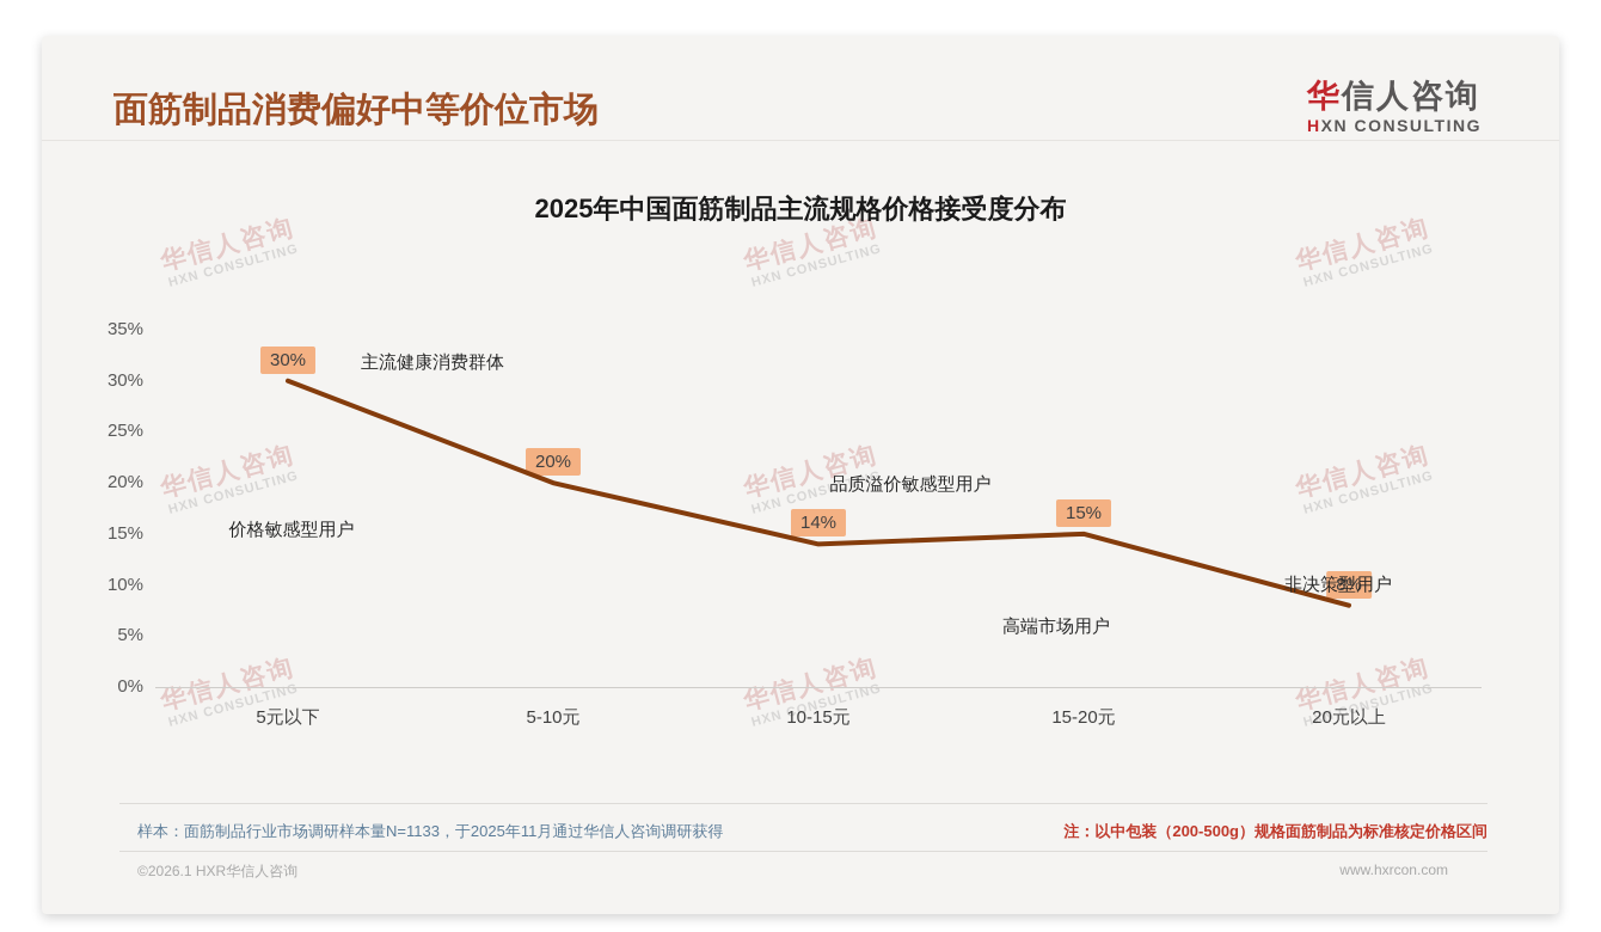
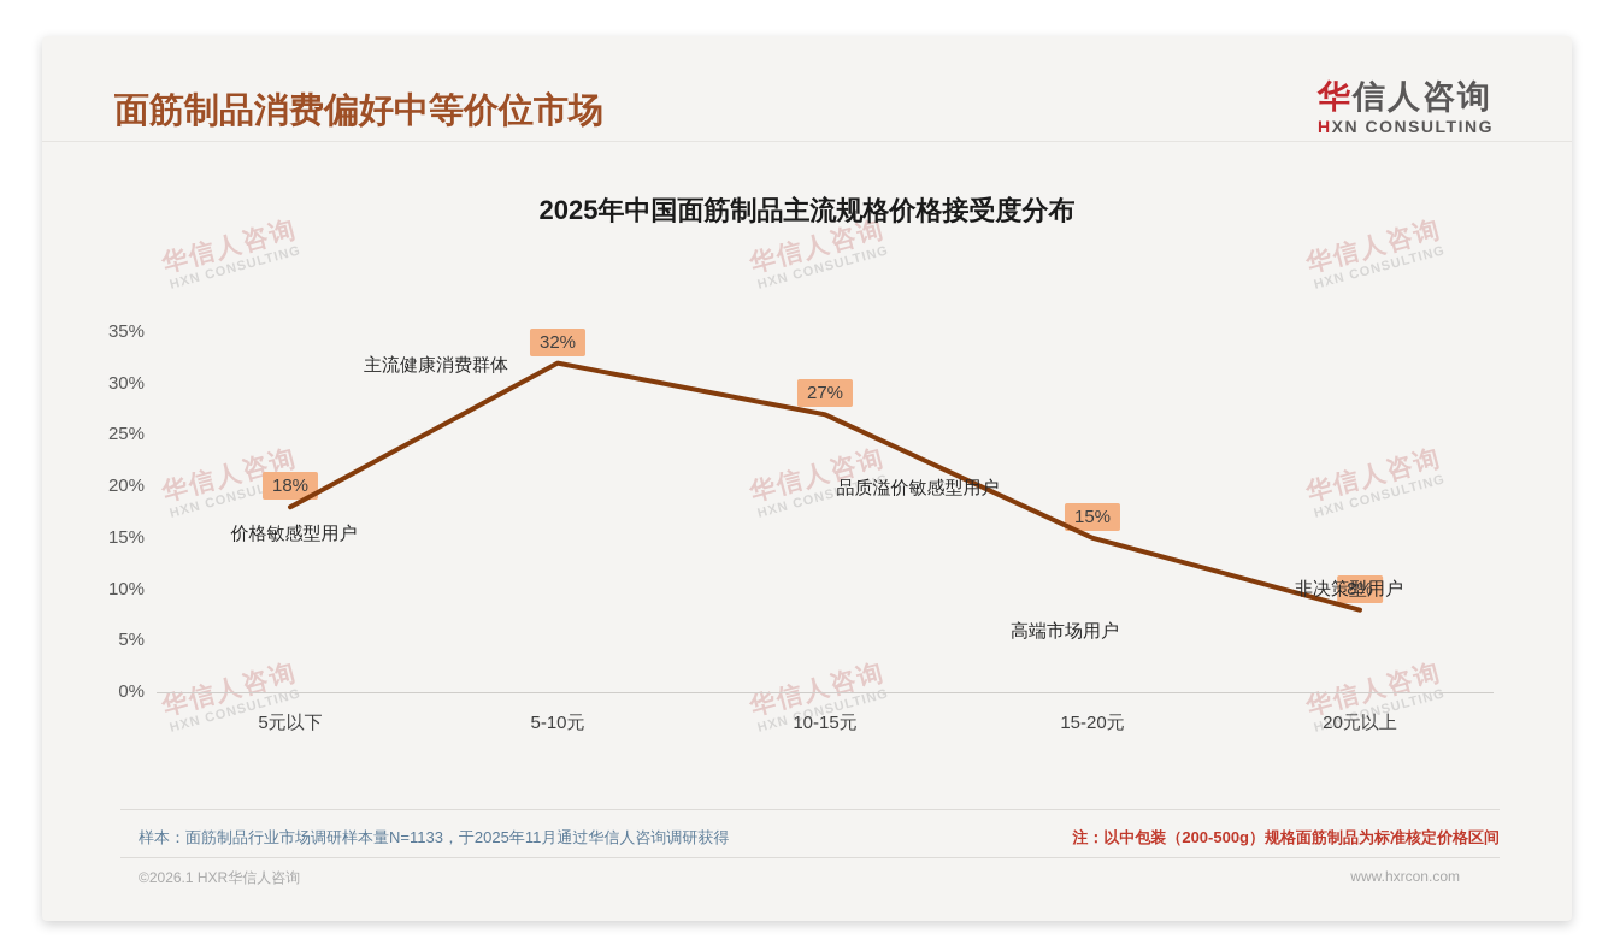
5元以下: 30% -> 18%
5-10元: 20% -> 32%
10-15元: 14% -> 27%
